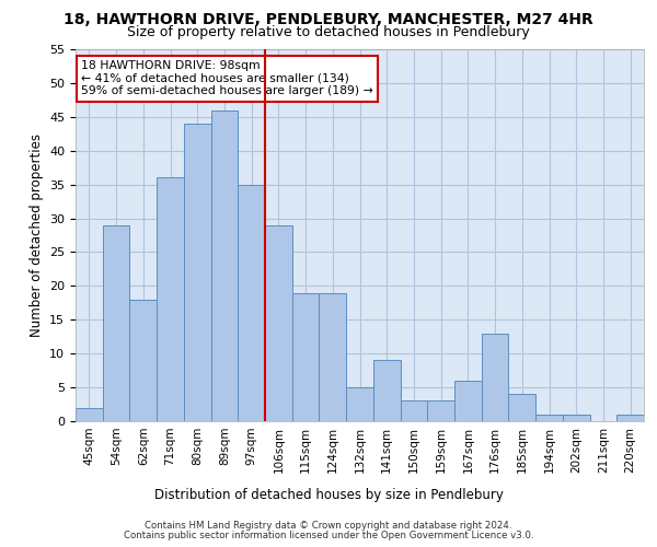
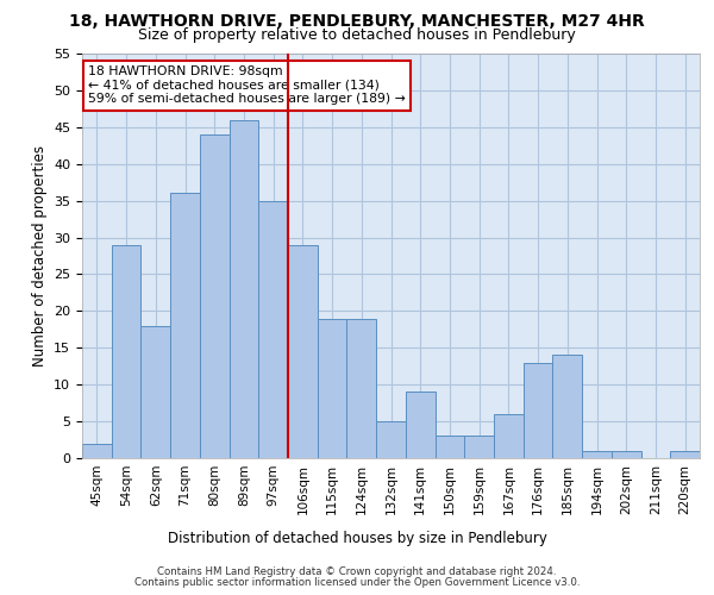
185sqm: 4 -> 14
